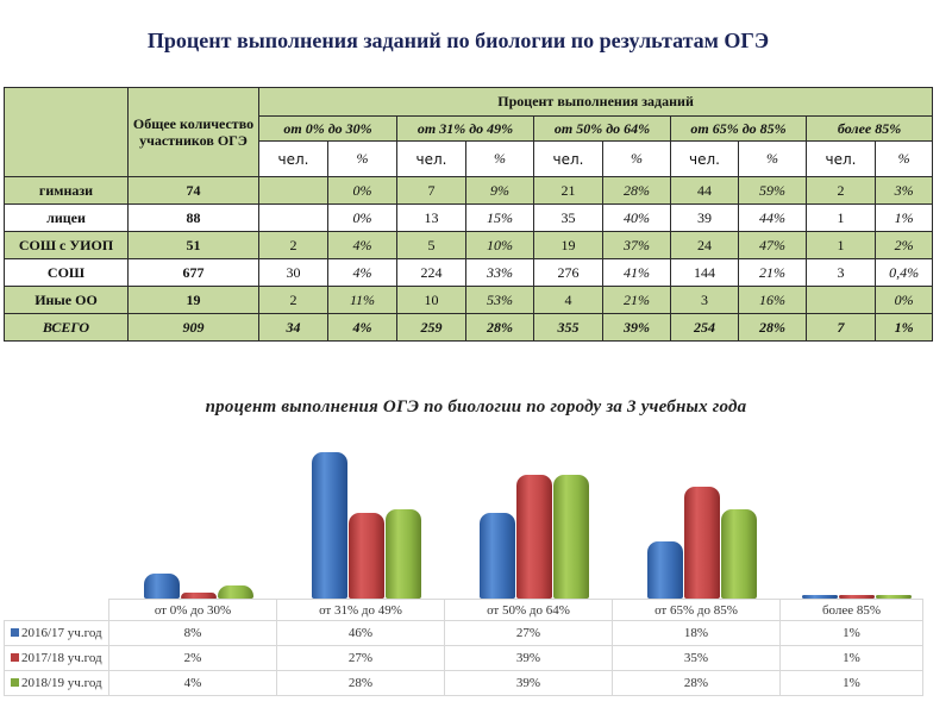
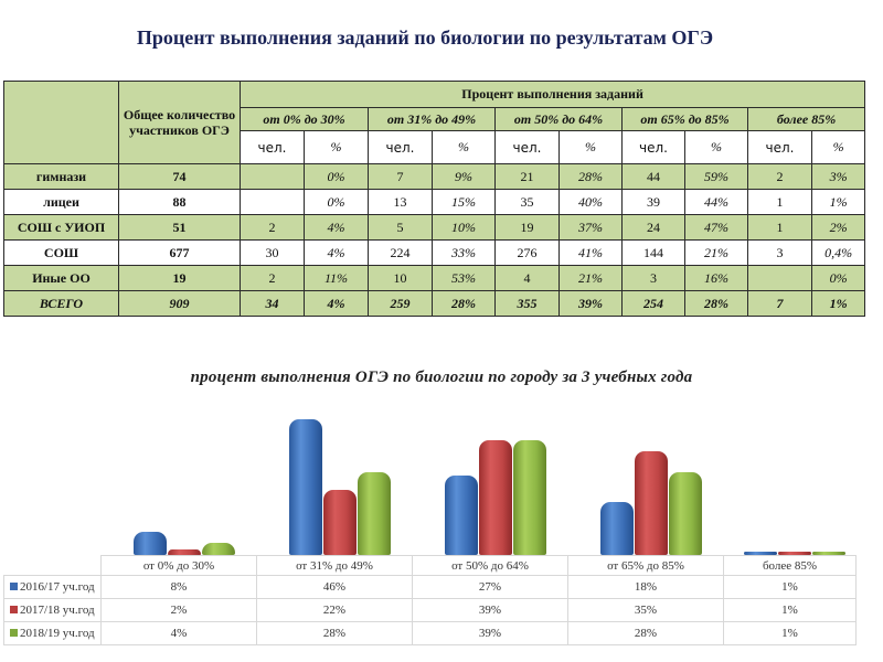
2017/18 уч.год/от 31% до 49%: 27% -> 22%
